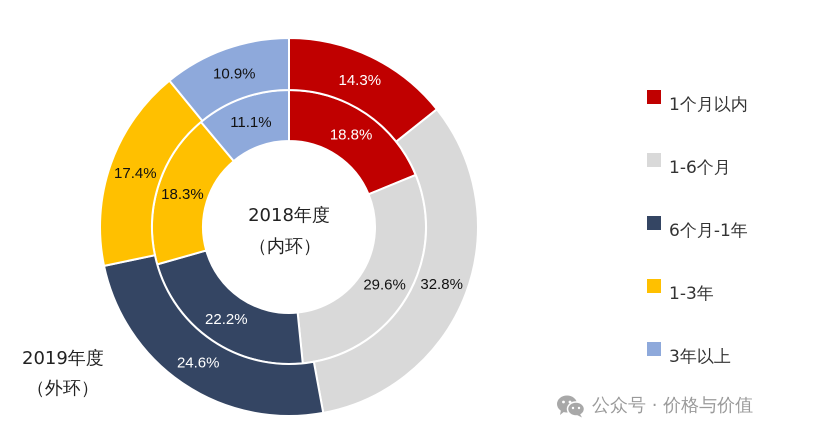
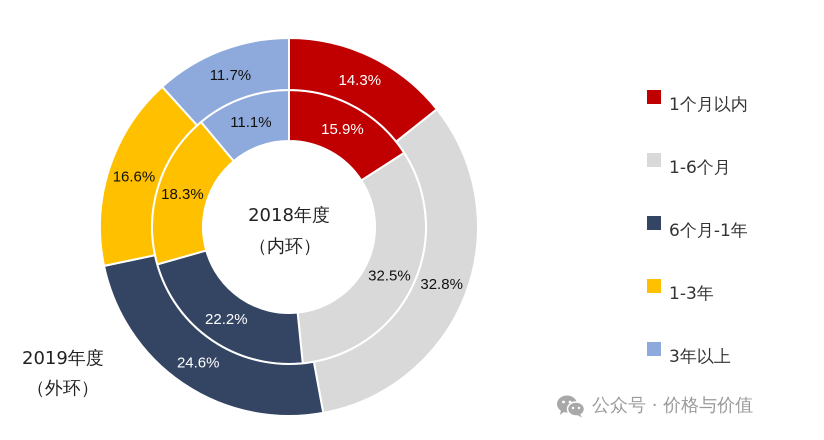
2018年度（内环）/1个月以内: 18.8% -> 15.9%
2018年度（内环）/1-6个月: 29.6% -> 32.5%
2019年度（外环）/1-3年: 17.4% -> 16.6%
2019年度（外环）/3年以上: 10.9% -> 11.7%
